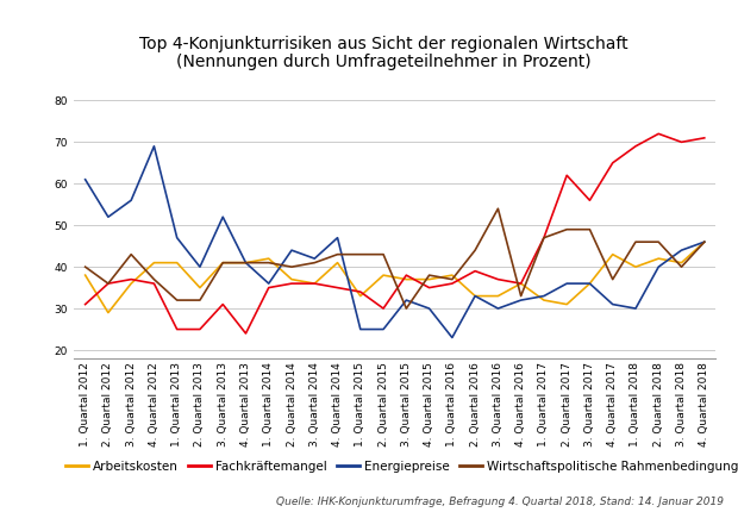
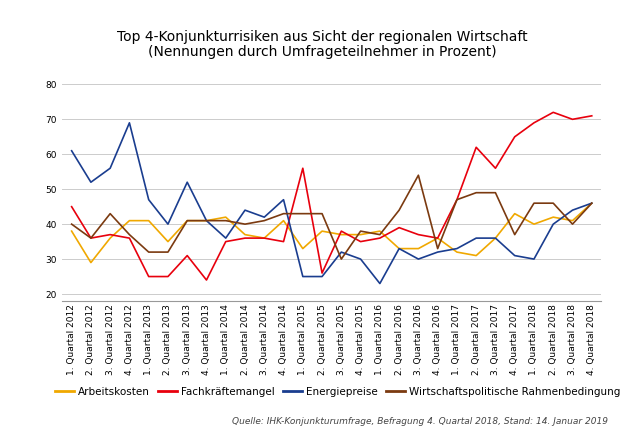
Fachkräftemangel/1. Quartal 2012: 31 -> 45
Fachkräftemangel/1. Quartal 2015: 34 -> 56
Fachkräftemangel/2. Quartal 2015: 30 -> 26
